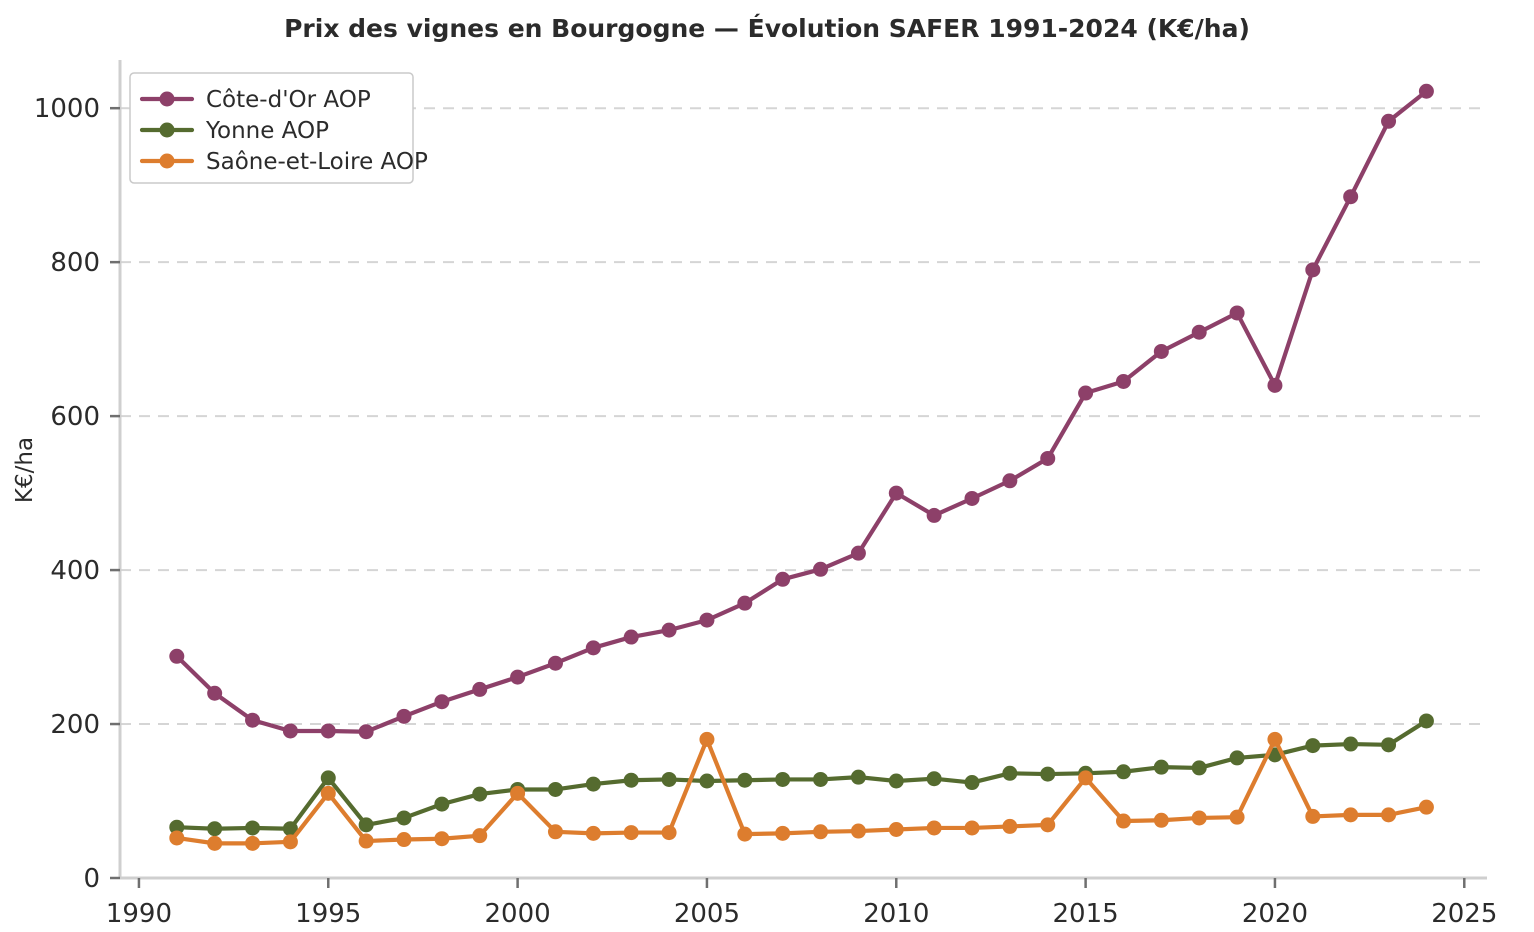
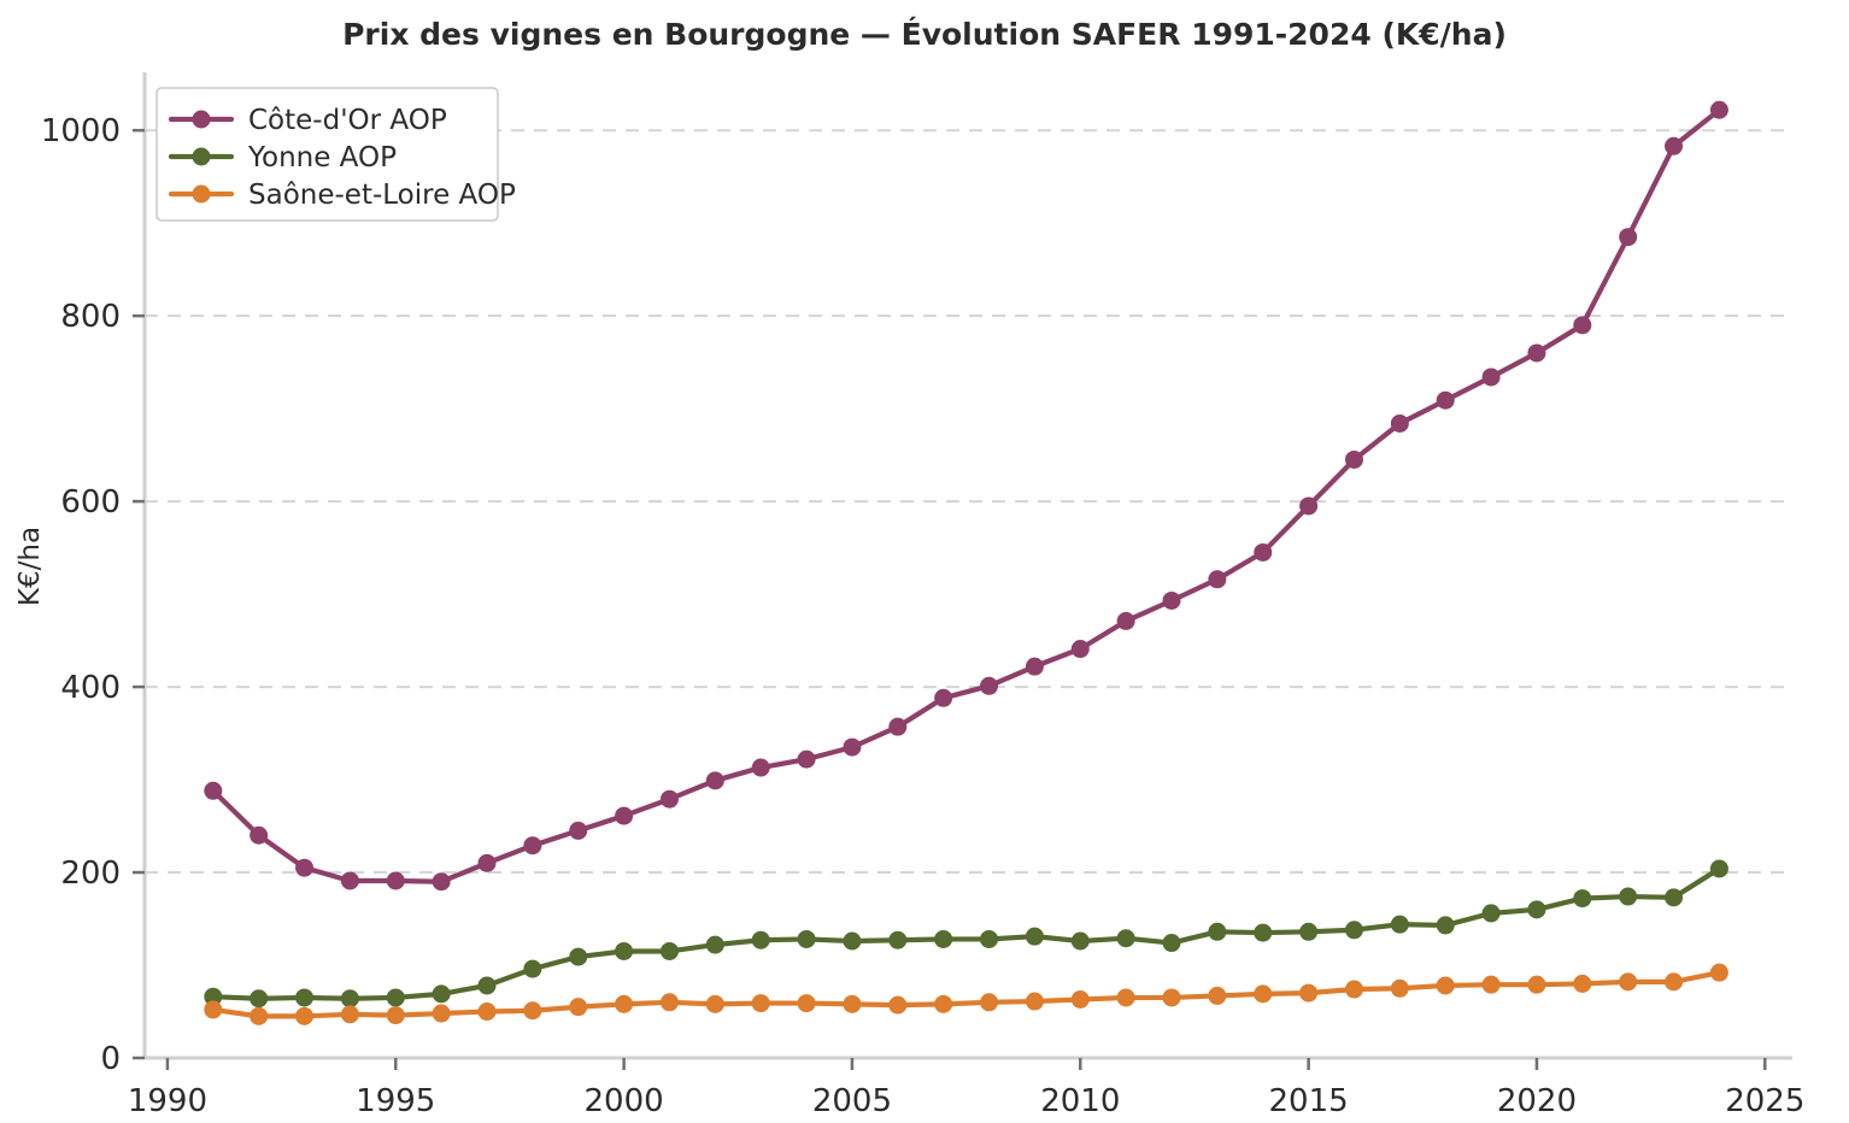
Yonne AOP/1995: 130 -> 60
Saône-et-Loire AOP/1995: 110 -> 50
Saône-et-Loire AOP/2000: 110 -> 60
Saône-et-Loire AOP/2005: 180 -> 60
Côte-d'Or AOP/2010: 500 -> 440
Côte-d'Or AOP/2015: 630 -> 600
Saône-et-Loire AOP/2015: 130 -> 70
Côte-d'Or AOP/2020: 640 -> 760
Saône-et-Loire AOP/2020: 180 -> 80
